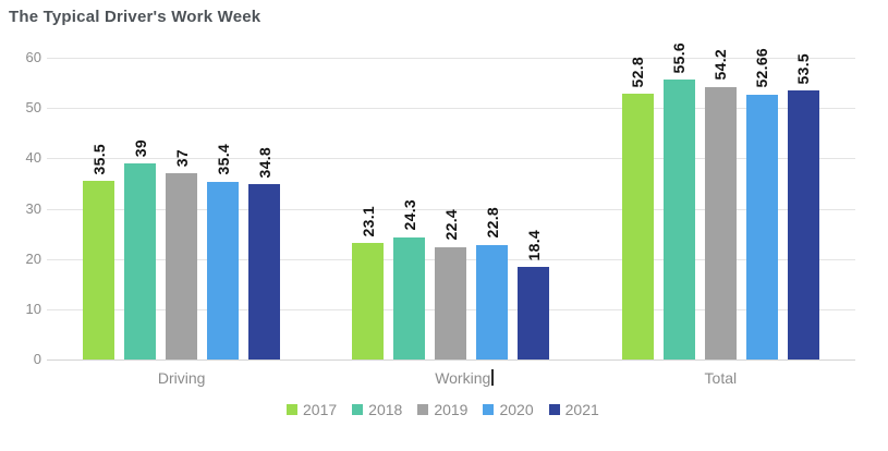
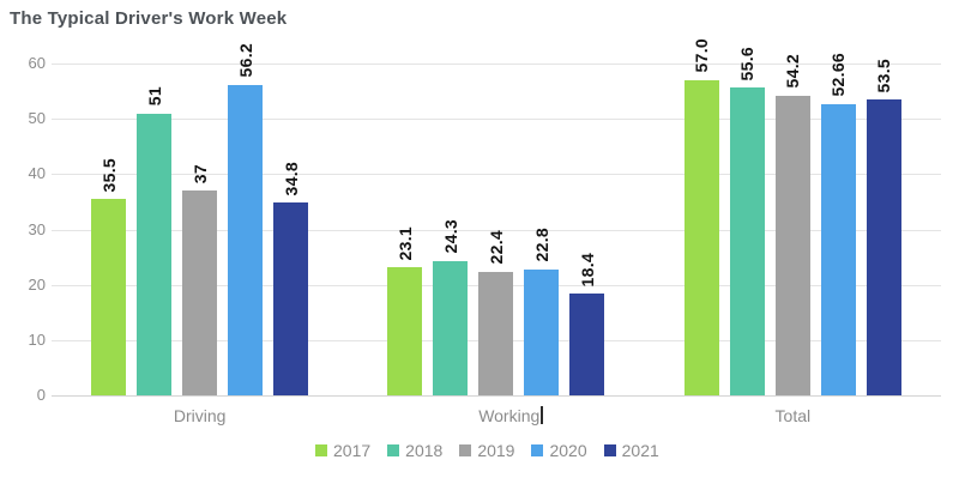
2018/Driving: 39 -> 51
2020/Driving: 35.4 -> 56.2
2017/Total: 52.8 -> 57.0
